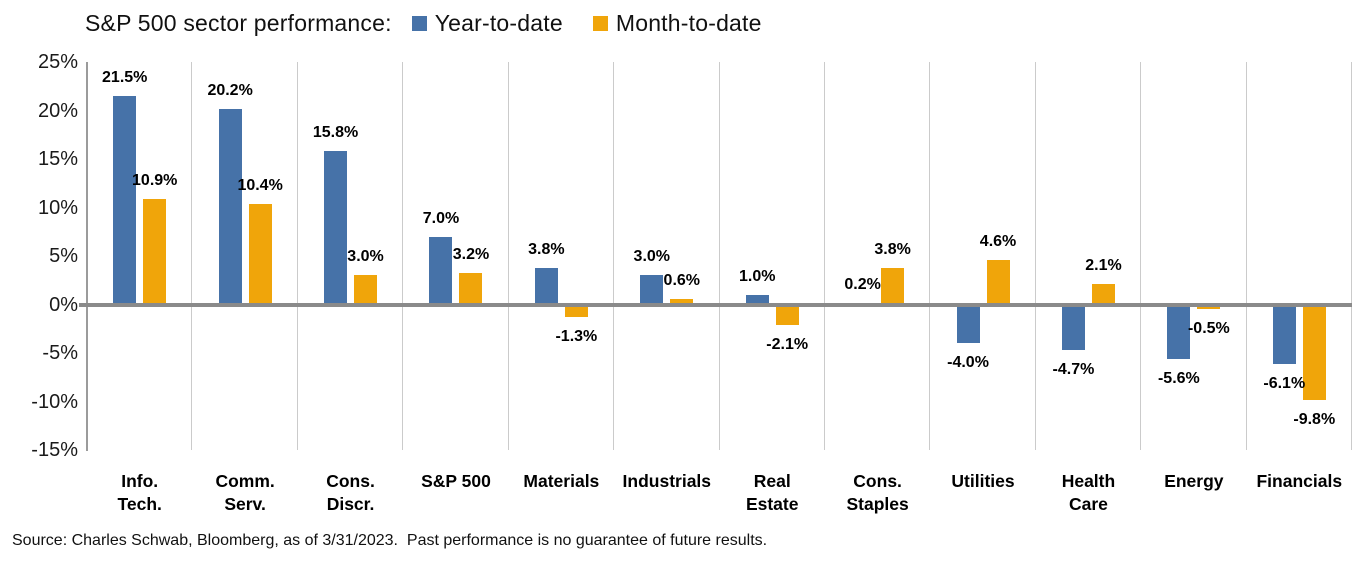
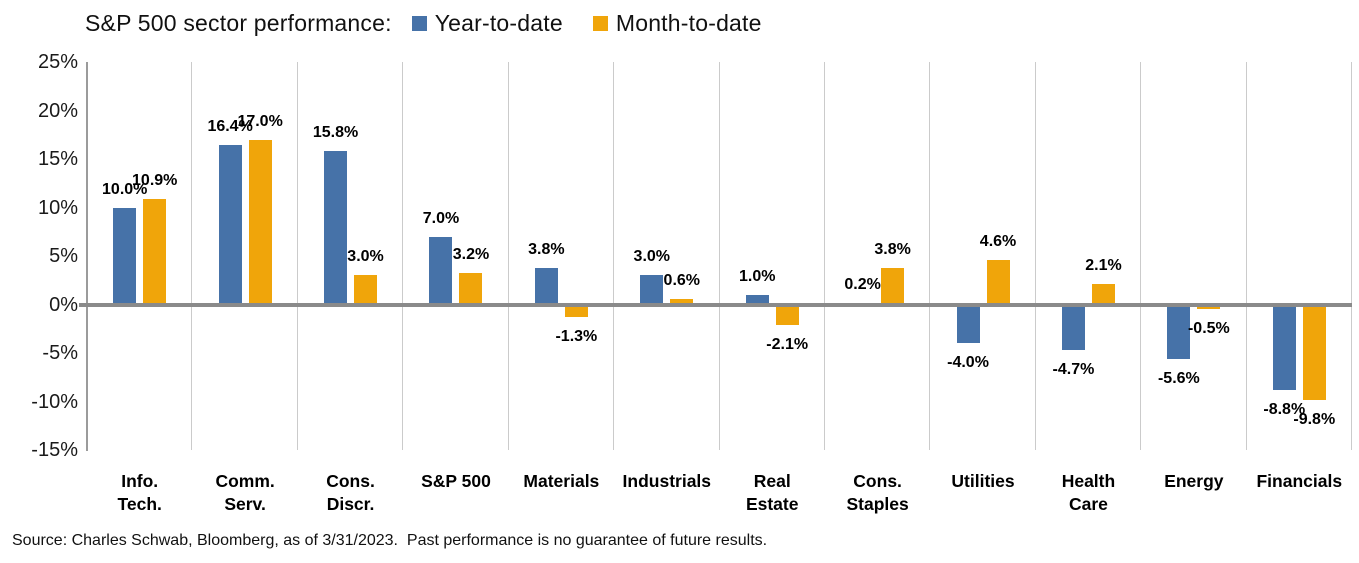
Year-to-date/Info. Tech.: 21.5% -> 10.0%
Year-to-date/Comm. Serv.: 20.2% -> 16.4%
Month-to-date/Comm. Serv.: 10.4% -> 17.0%
Year-to-date/Financials: -6.1% -> -8.8%
